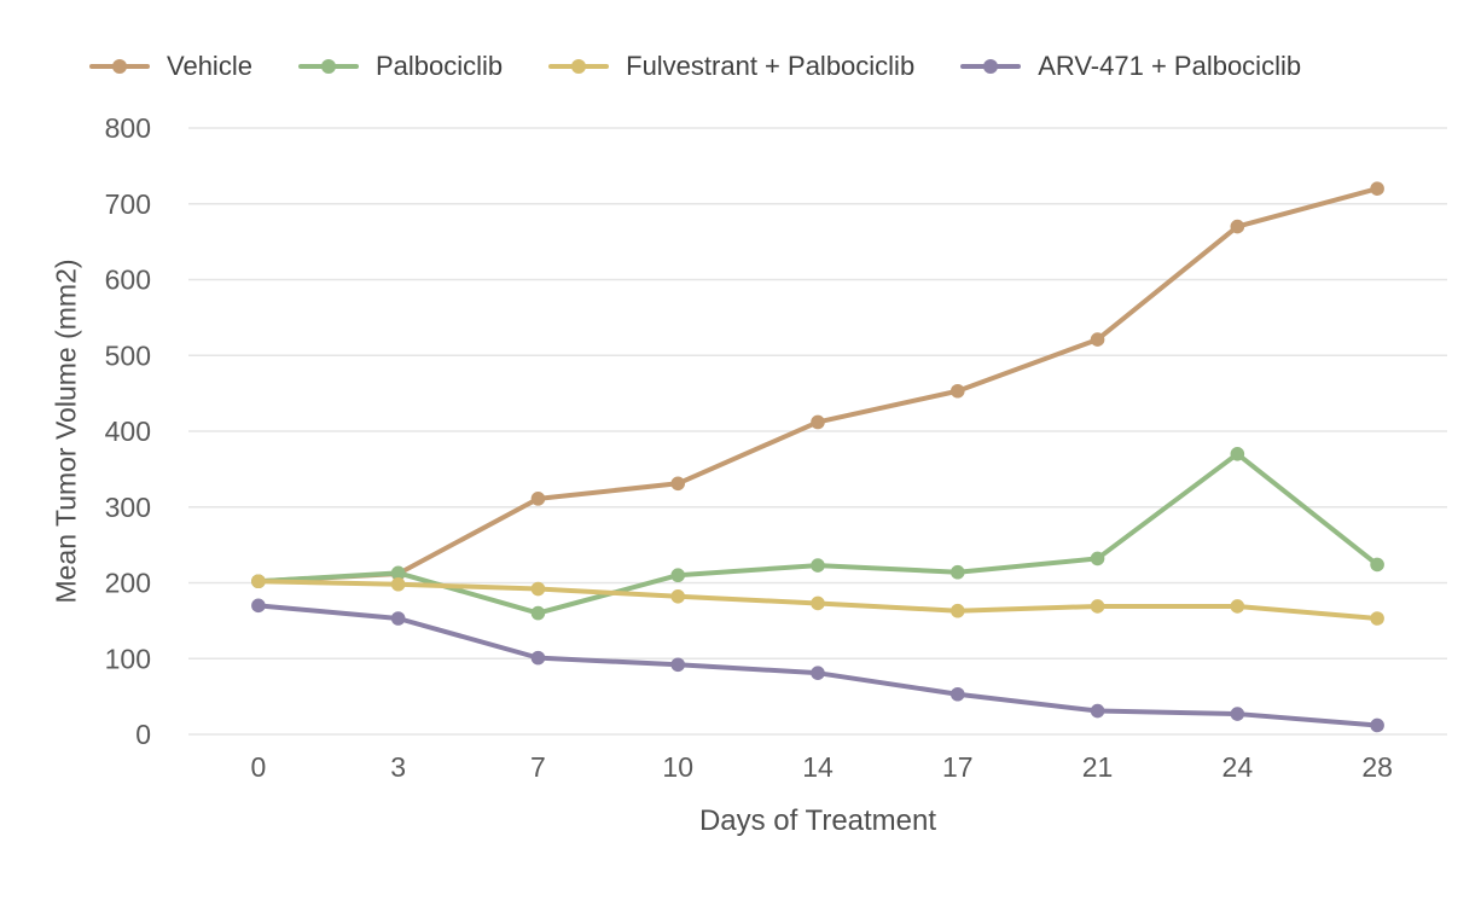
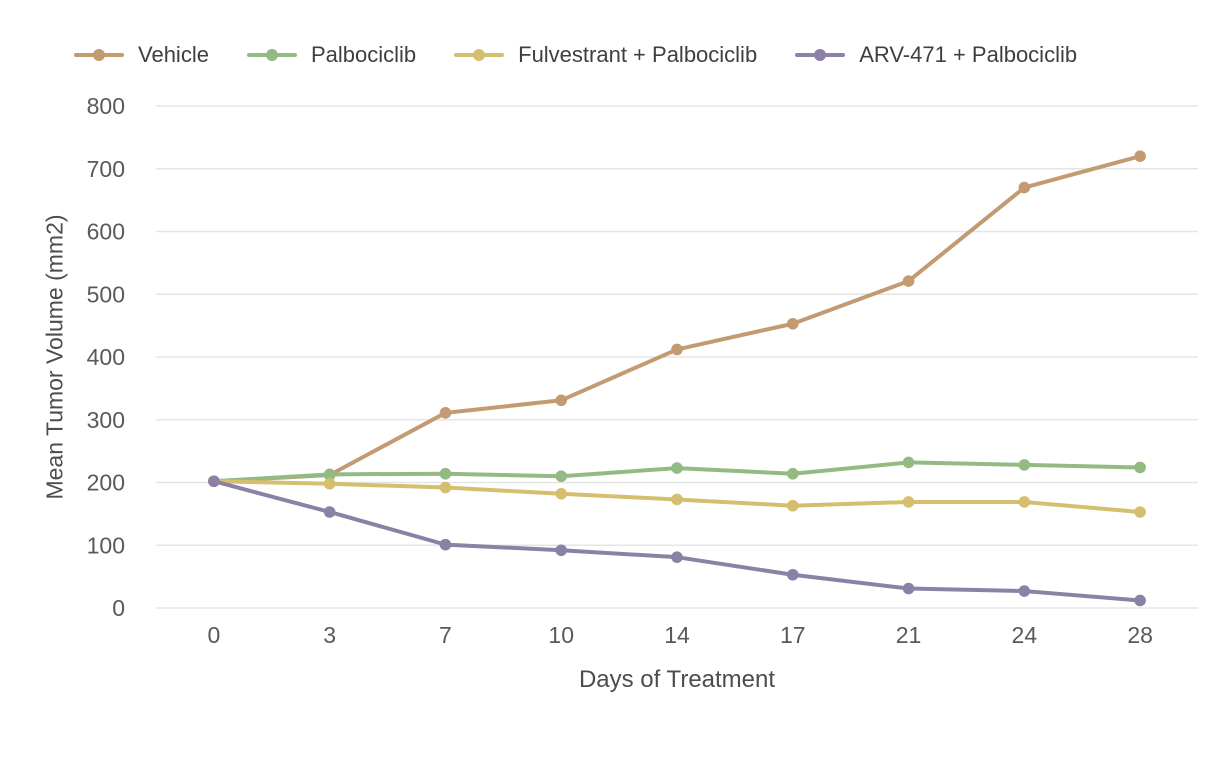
ARV-471 + Palbociclib/0: 170 -> 200
Palbociclib/7: 160 -> 210
Palbociclib/24: 370 -> 230
